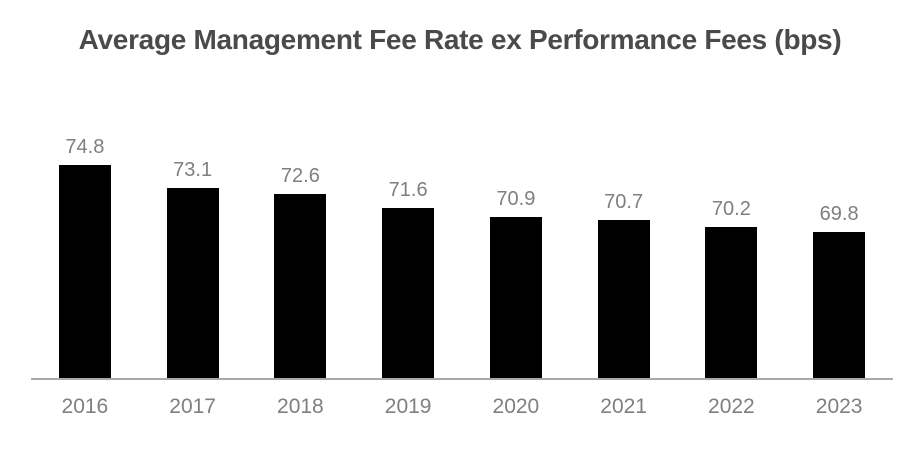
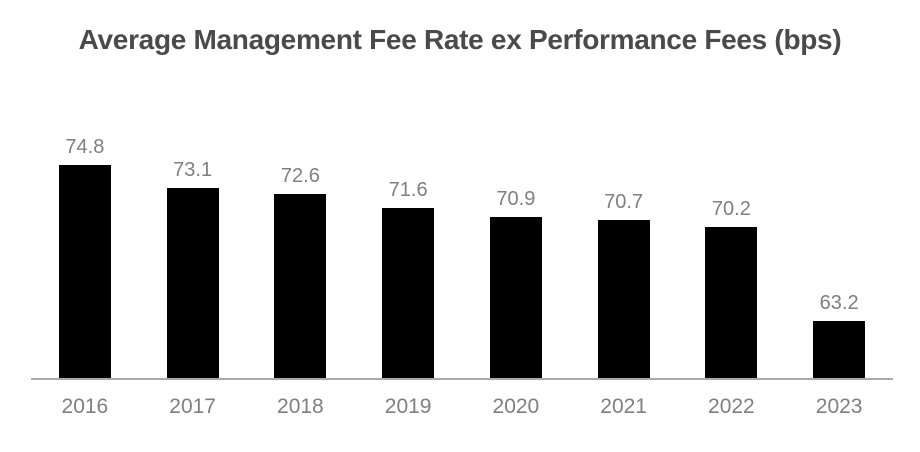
2023: 69.8 -> 63.2
